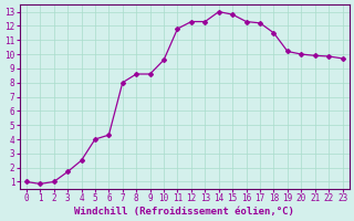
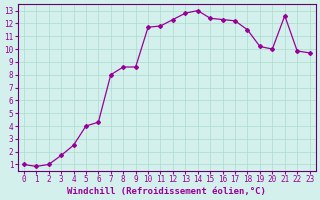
10: 9.6 -> 11.7
13: 12.3 -> 12.8
15: 12.8 -> 12.4
21: 9.9 -> 12.6
